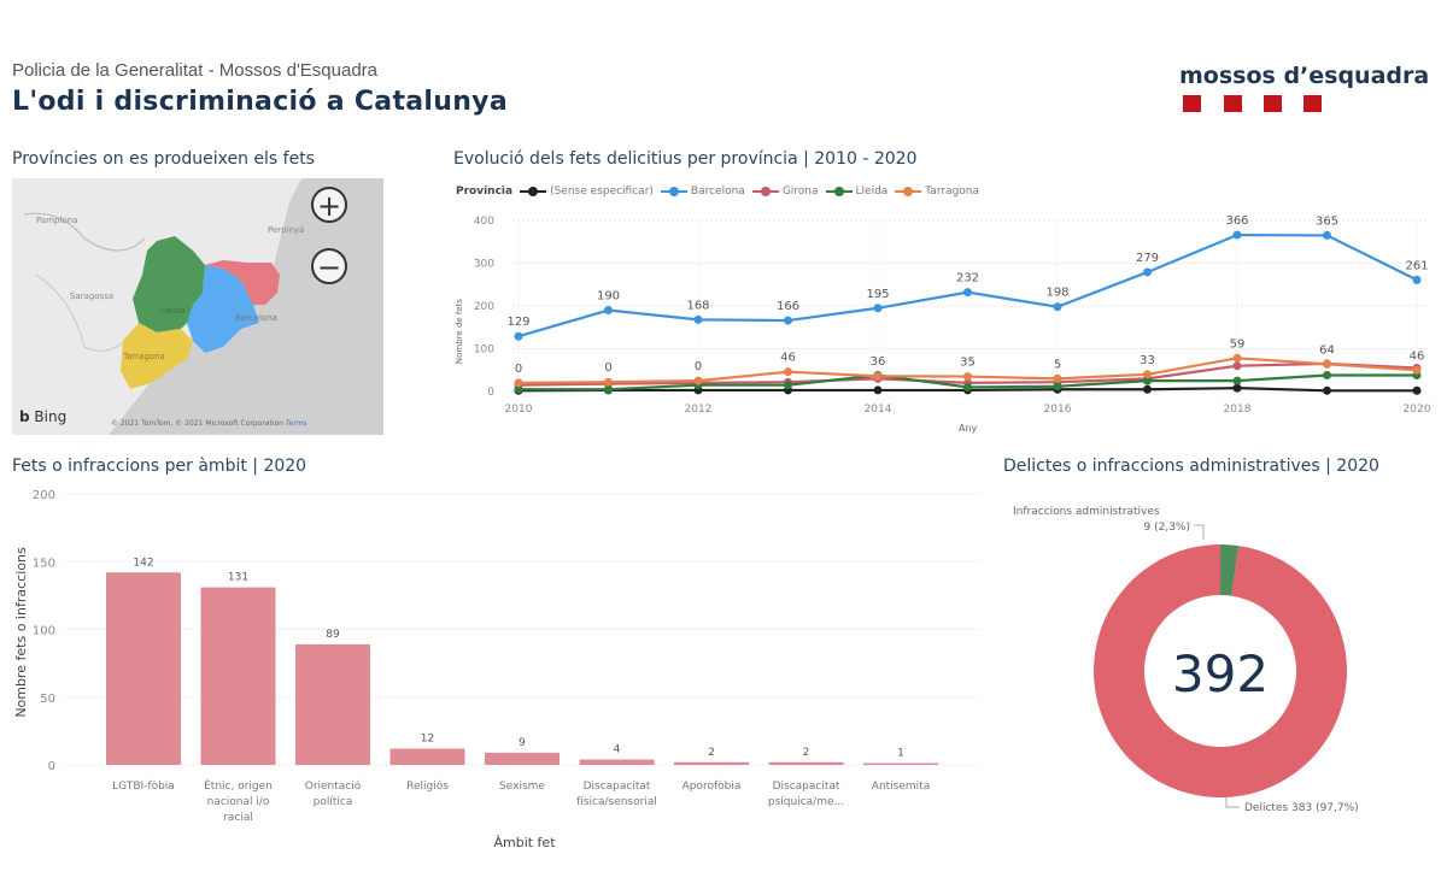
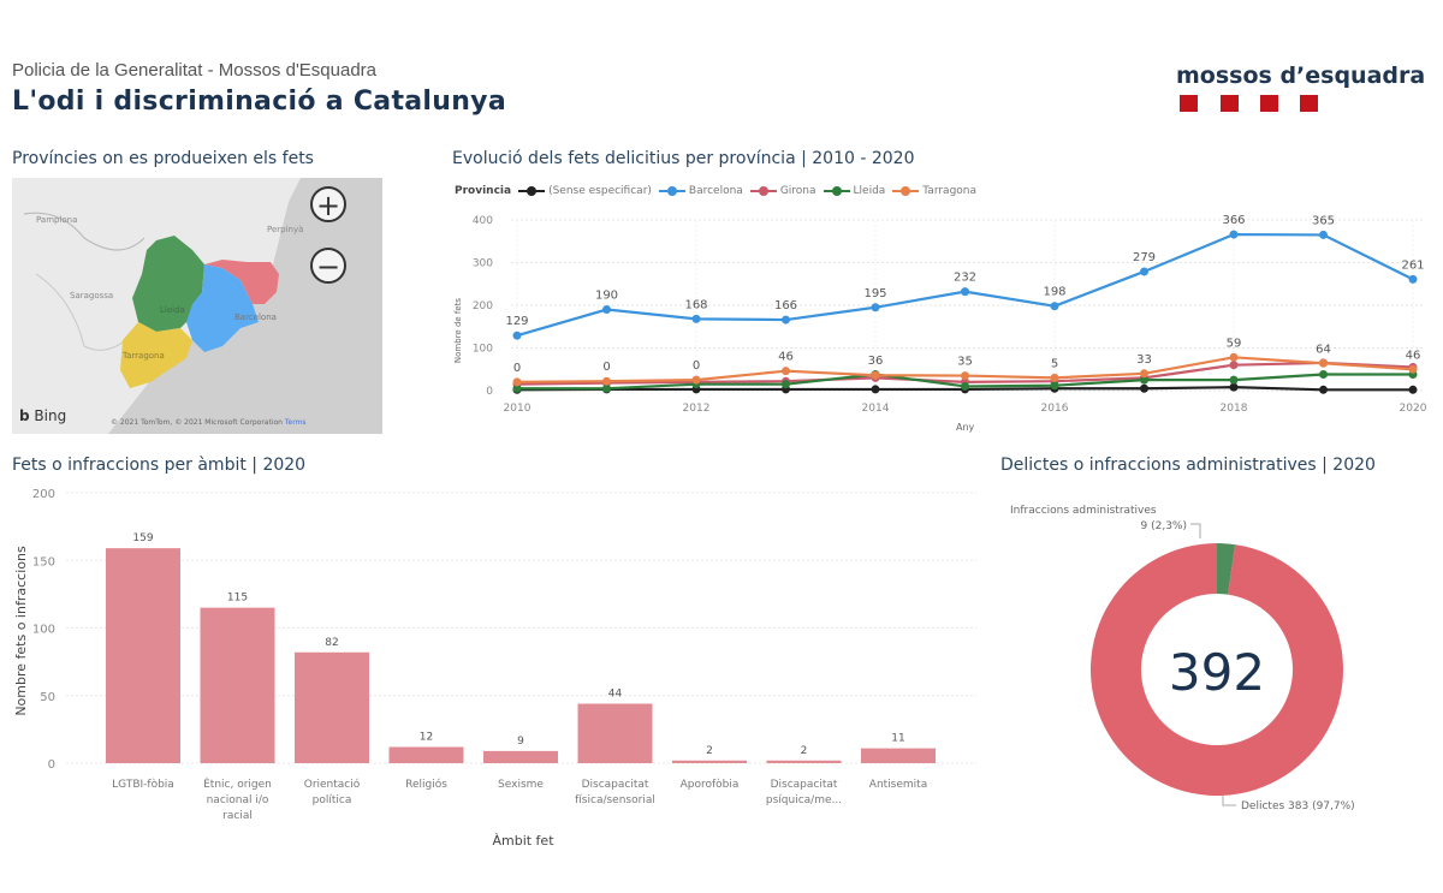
Fets o infraccions per àmbit | 2020/LGTBI-fòbia: 142 -> 159
Fets o infraccions per àmbit | 2020/Ètnic, origen nacional i/o racial: 131 -> 115
Fets o infraccions per àmbit | 2020/Orientació política: 89 -> 82
Fets o infraccions per àmbit | 2020/Discapacitat física/sensorial: 4 -> 44
Fets o infraccions per àmbit | 2020/Antisemita: 1 -> 11
